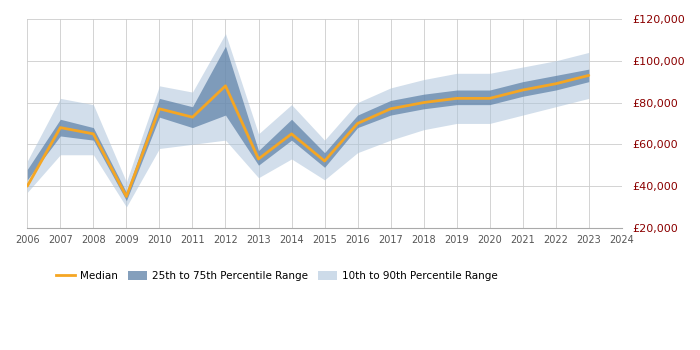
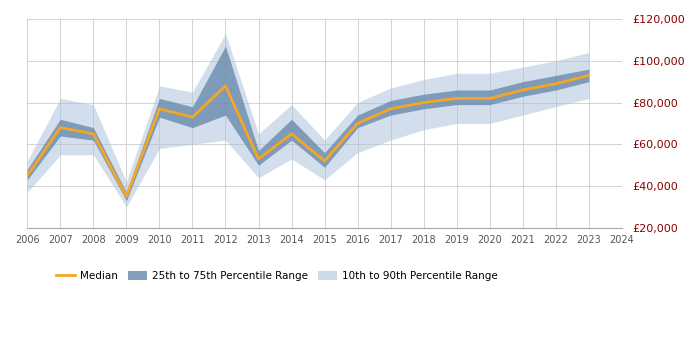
Median/2006: £40,000 -> £45,000
